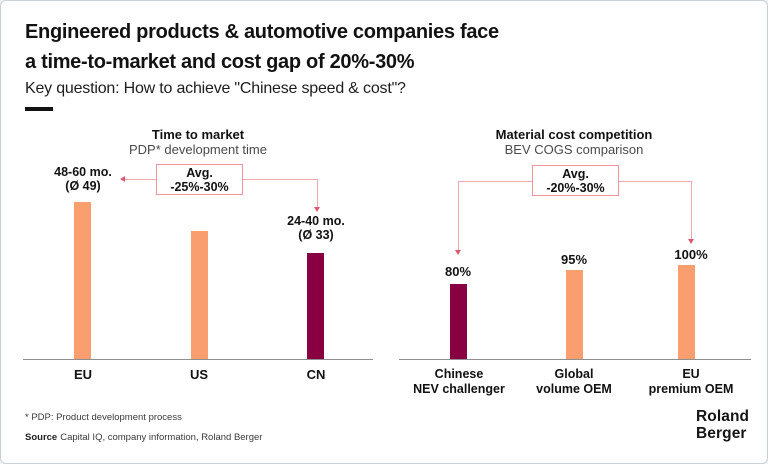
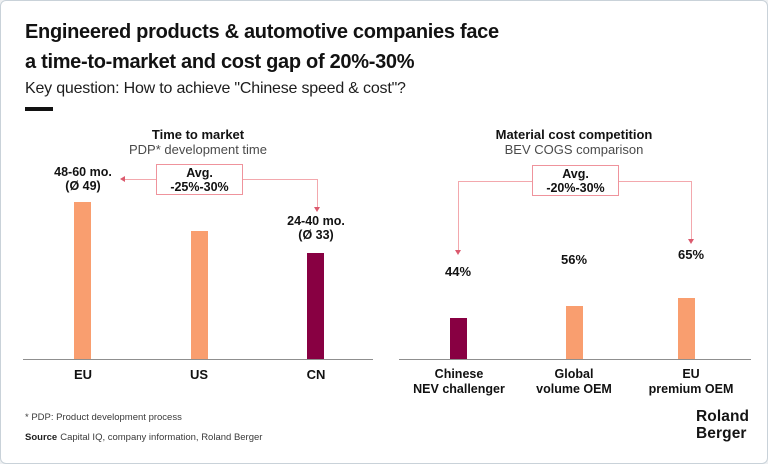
Material cost competition/Chinese NEV challenger: 80% -> 44%
Material cost competition/Global volume OEM: 95% -> 56%
Material cost competition/EU premium OEM: 100% -> 65%
